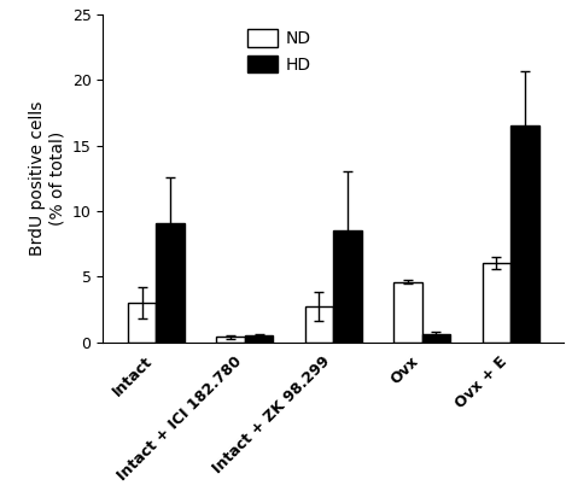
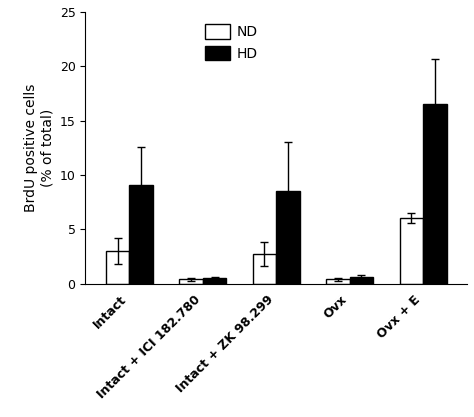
ND/Ovx: 4.6 -> 0.4
